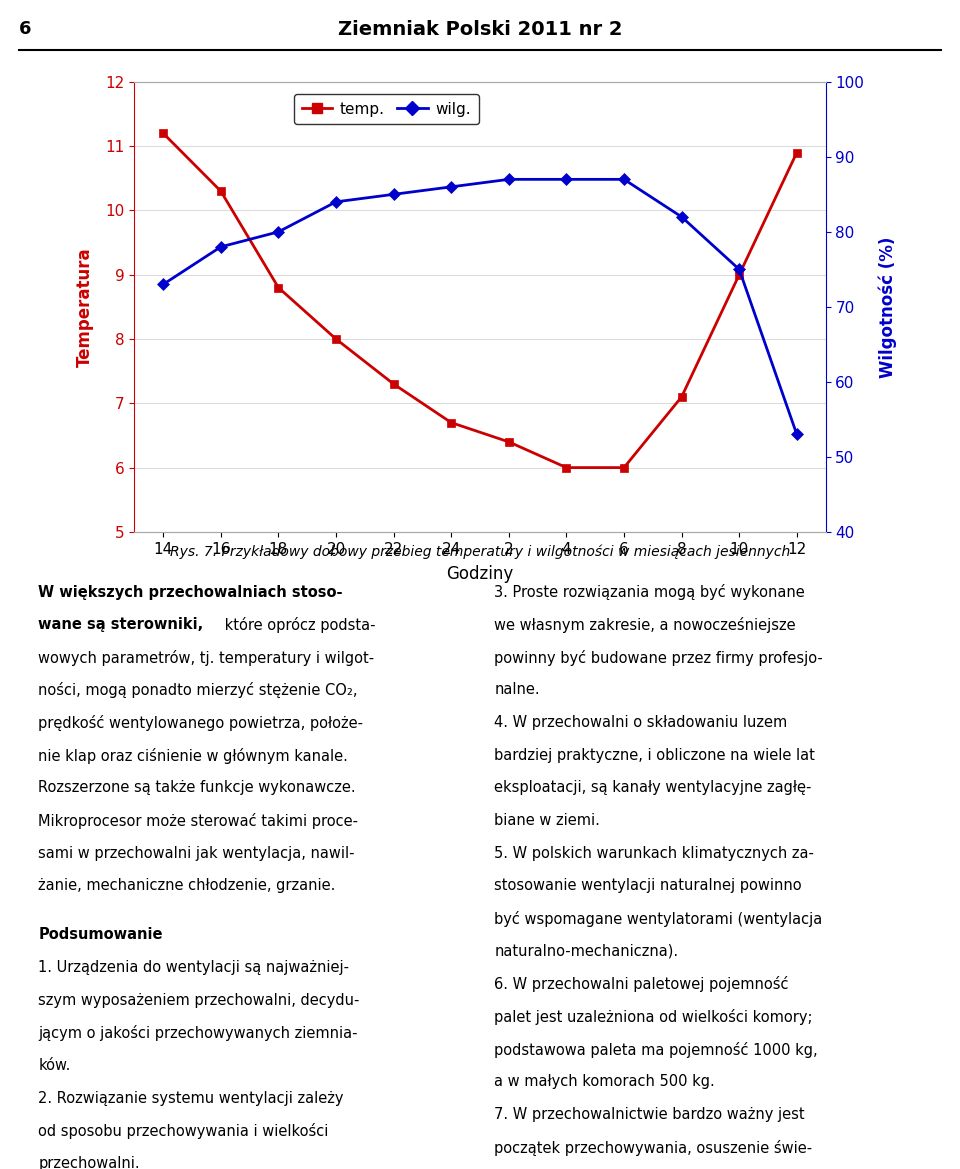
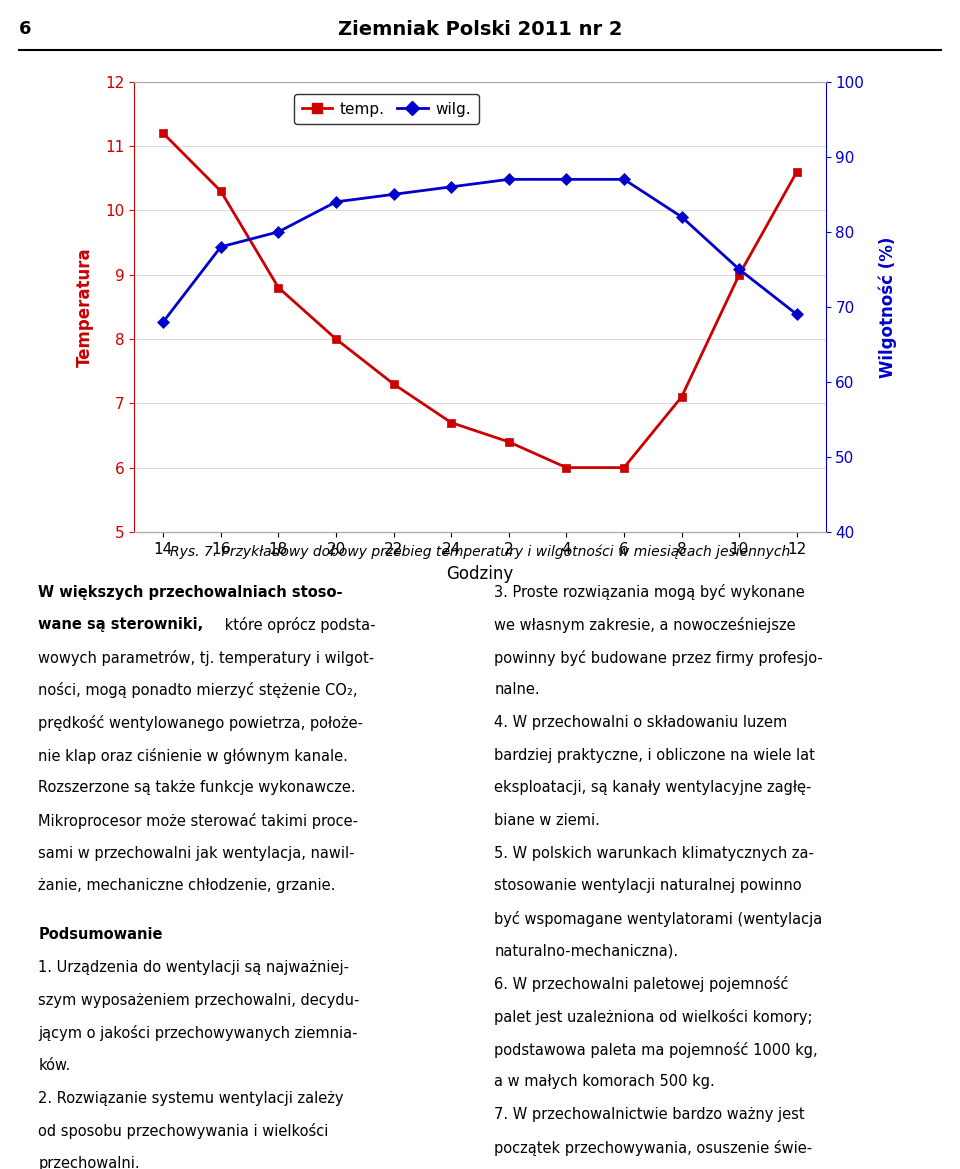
wilg./14: 73 -> 68
temp./12: 10.9 -> 10.6
wilg./12: 53 -> 69
